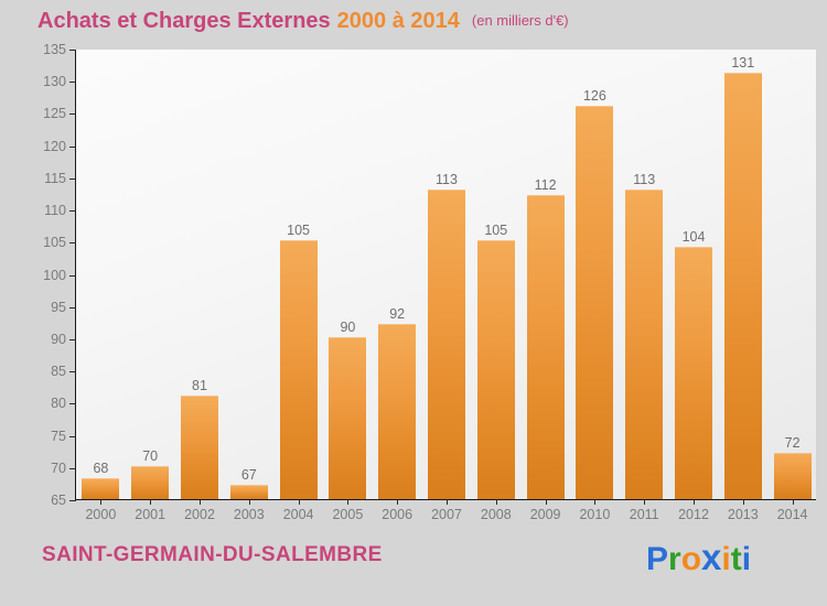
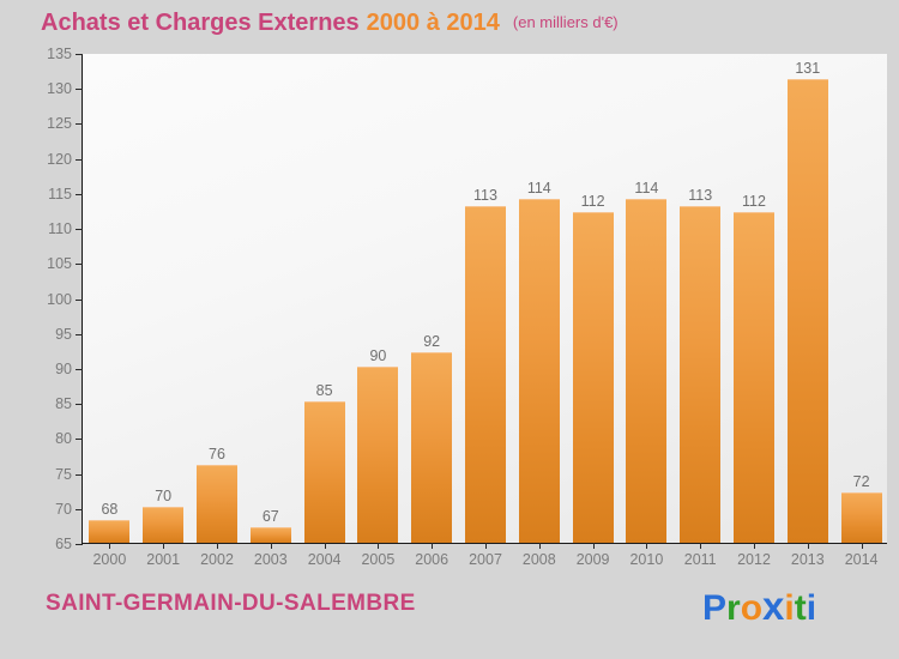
2002: 81 -> 76
2004: 105 -> 85
2008: 105 -> 114
2010: 126 -> 114
2012: 104 -> 112
